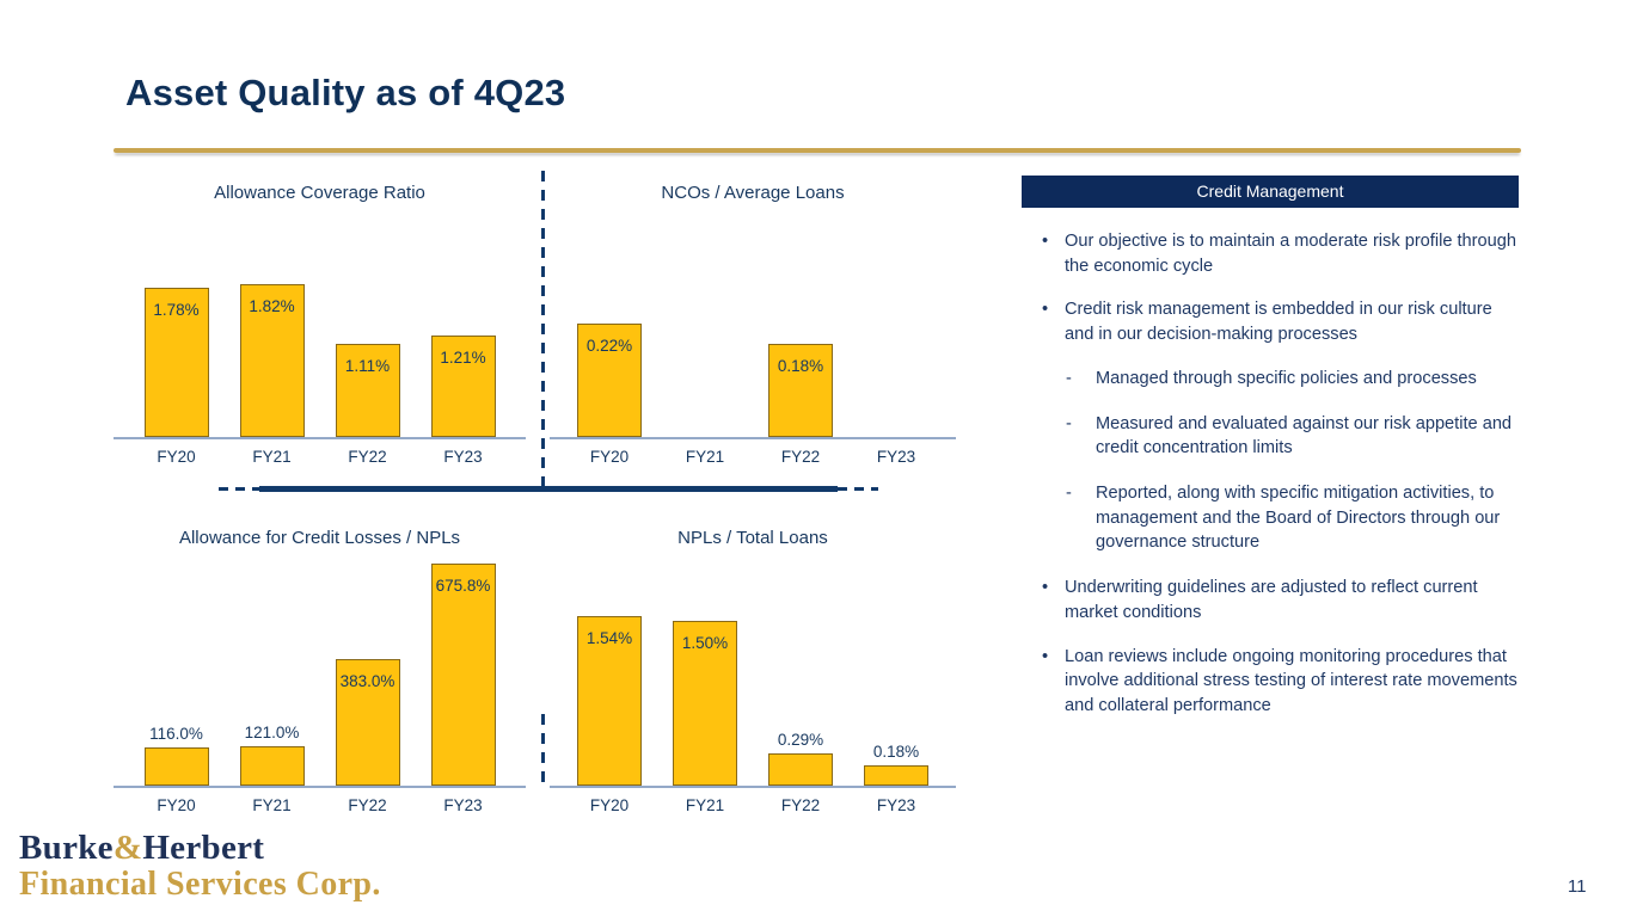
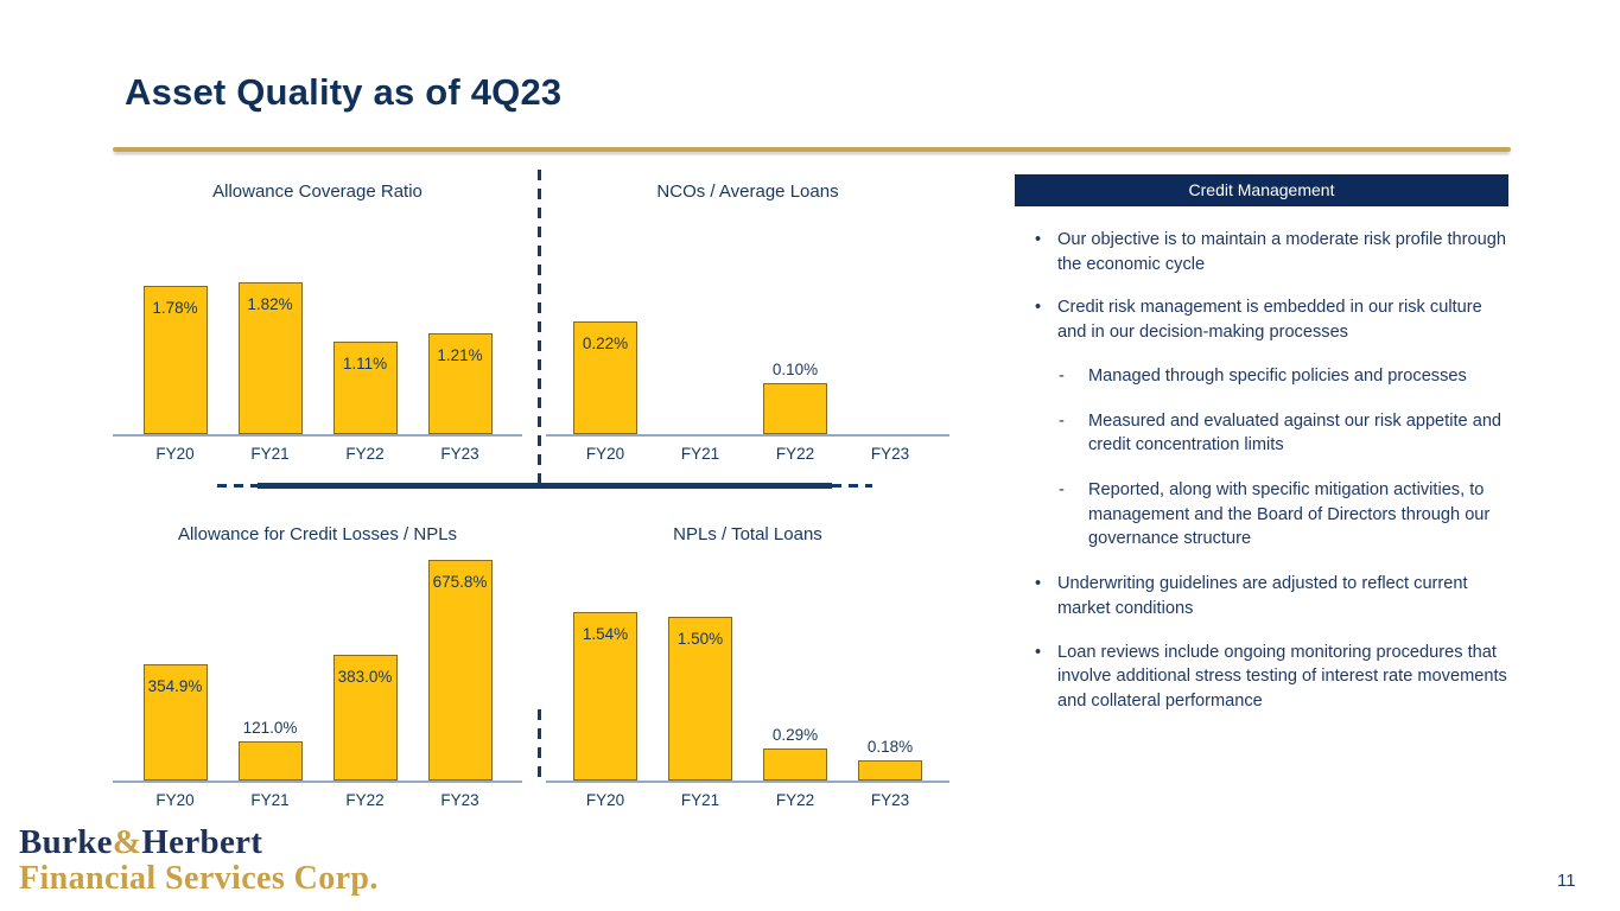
NCOs / Average Loans/FY22: 0.18% -> 0.10%
Allowance for Credit Losses / NPLs/FY20: 116.0% -> 354.9%
